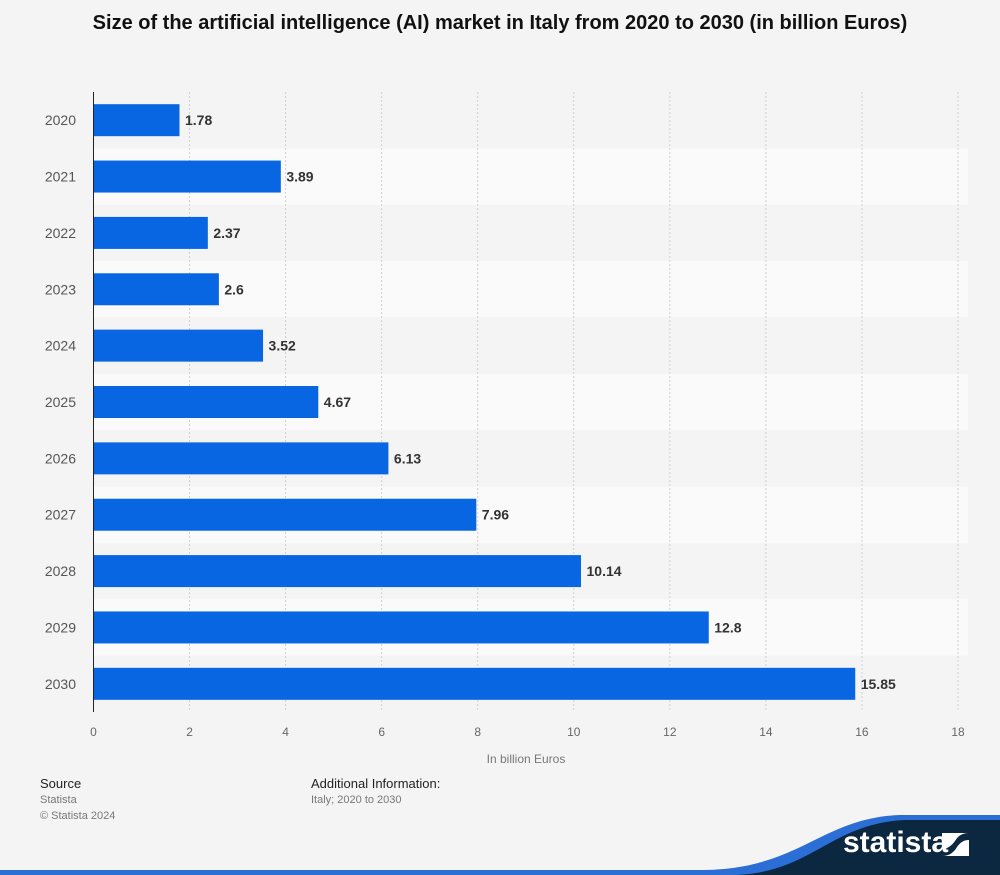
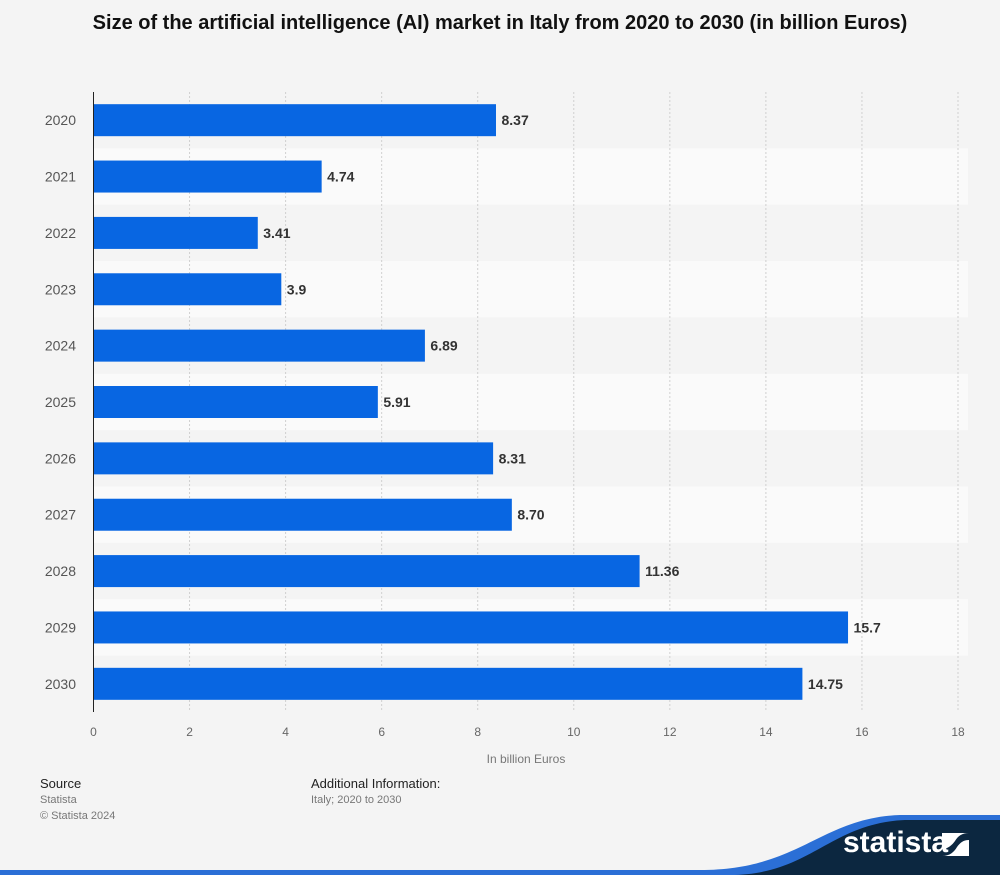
2020: 1.78 -> 8.37
2021: 3.89 -> 4.74
2022: 2.37 -> 3.41
2023: 2.6 -> 3.9
2024: 3.52 -> 6.89
2025: 4.67 -> 5.91
2026: 6.13 -> 8.31
2027: 7.96 -> 8.70
2028: 10.14 -> 11.36
2029: 12.8 -> 15.7
2030: 15.85 -> 14.75
